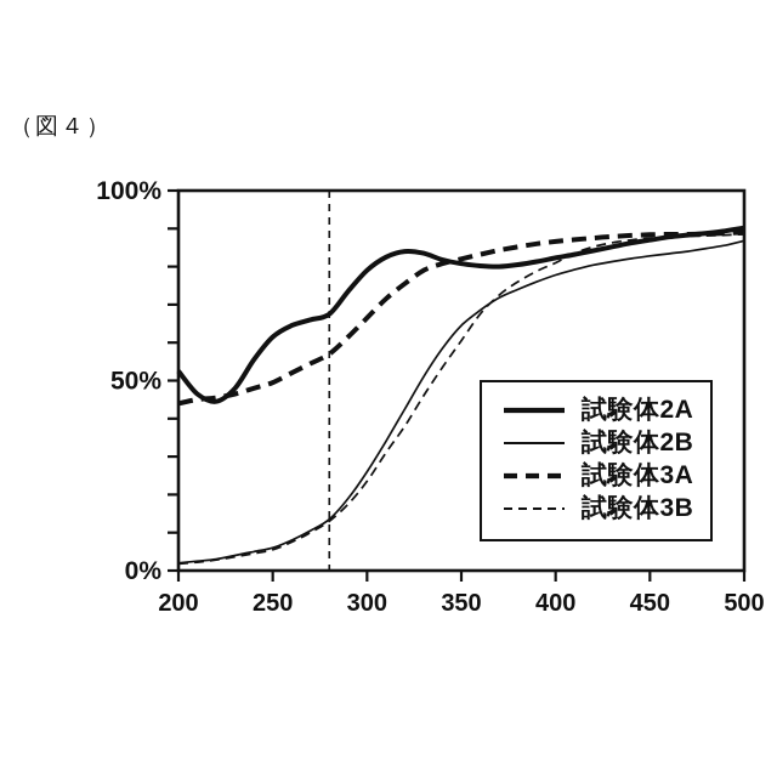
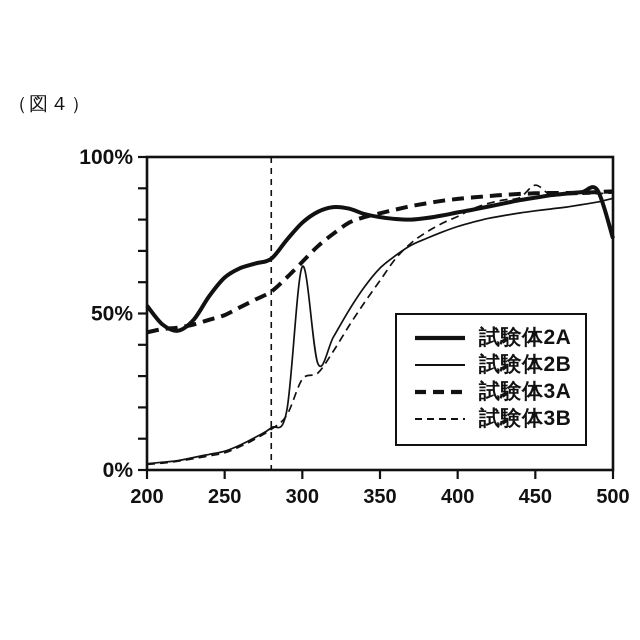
試験体2B/300: 26% -> 65%
試験体3B/300: 24% -> 29%
試験体3B/450: 88% -> 91%
試験体2A/500: 90% -> 74%
